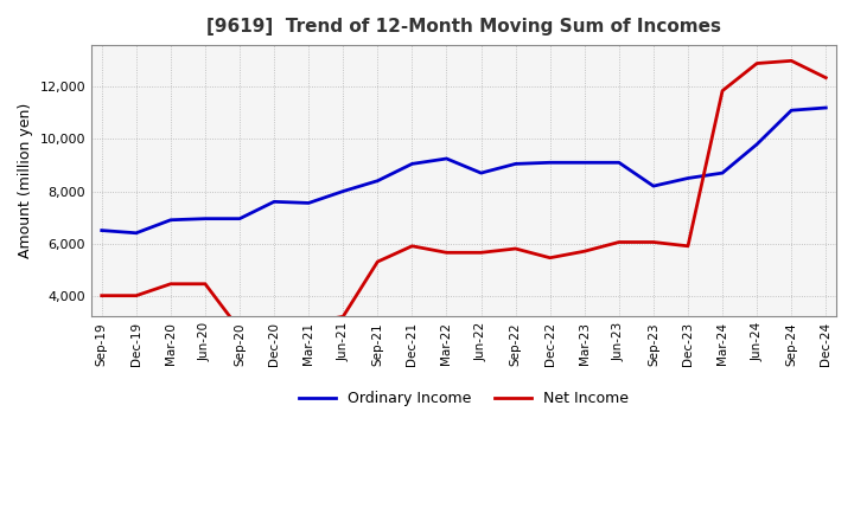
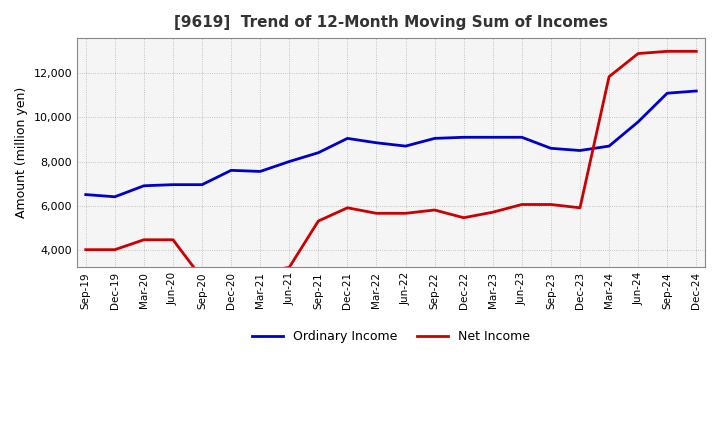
Ordinary Income/Mar-22: 9,250 -> 8,850
Ordinary Income/Sep-23: 8,200 -> 8,600
Net Income/Dec-24: 12,350 -> 13,000
